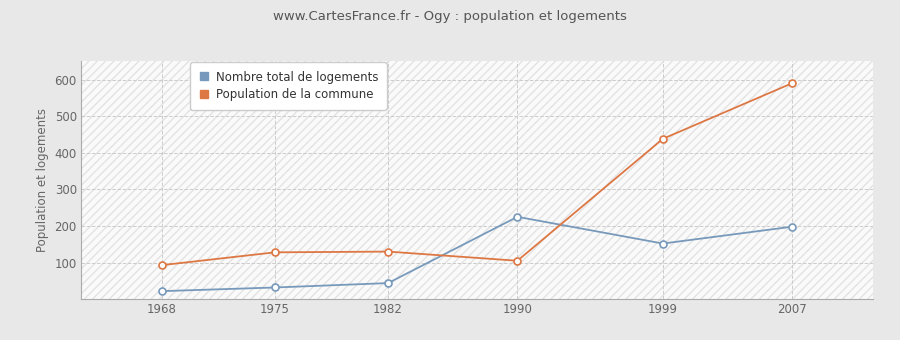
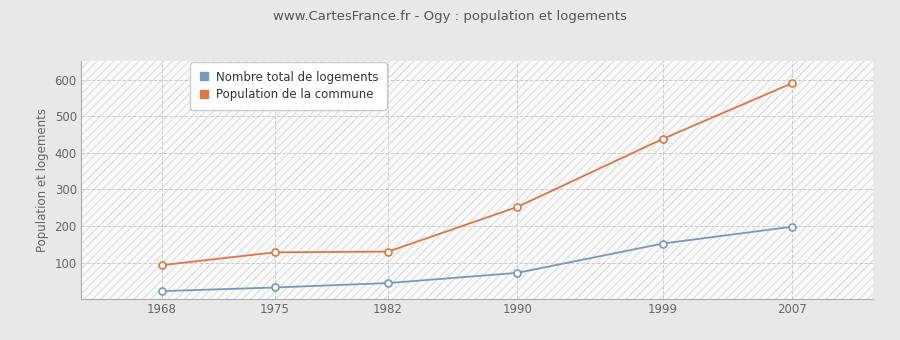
Nombre total de logements/1990: 225 -> 72
Population de la commune/1990: 105 -> 252
